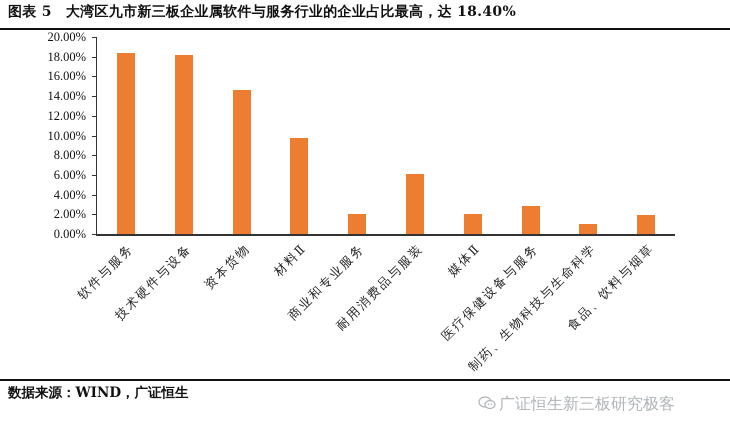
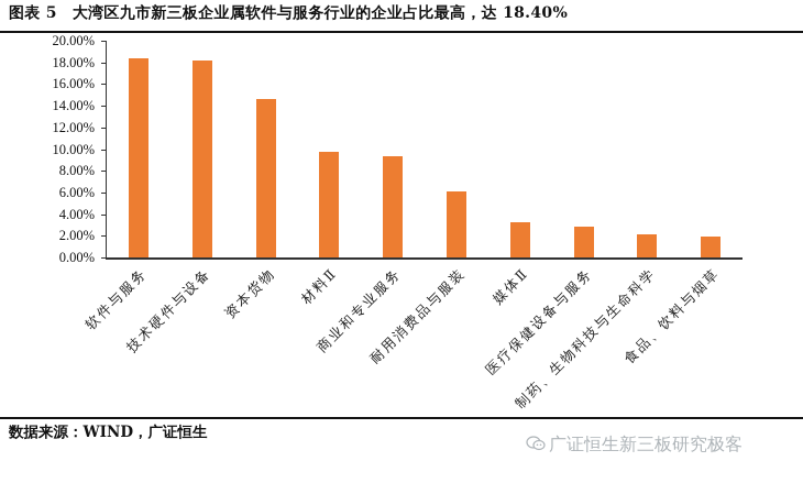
商业和专业服务: 2% -> 9%
媒体Ⅱ: 2% -> 3%
制药、生物科技与生命科学: 1% -> 2%
